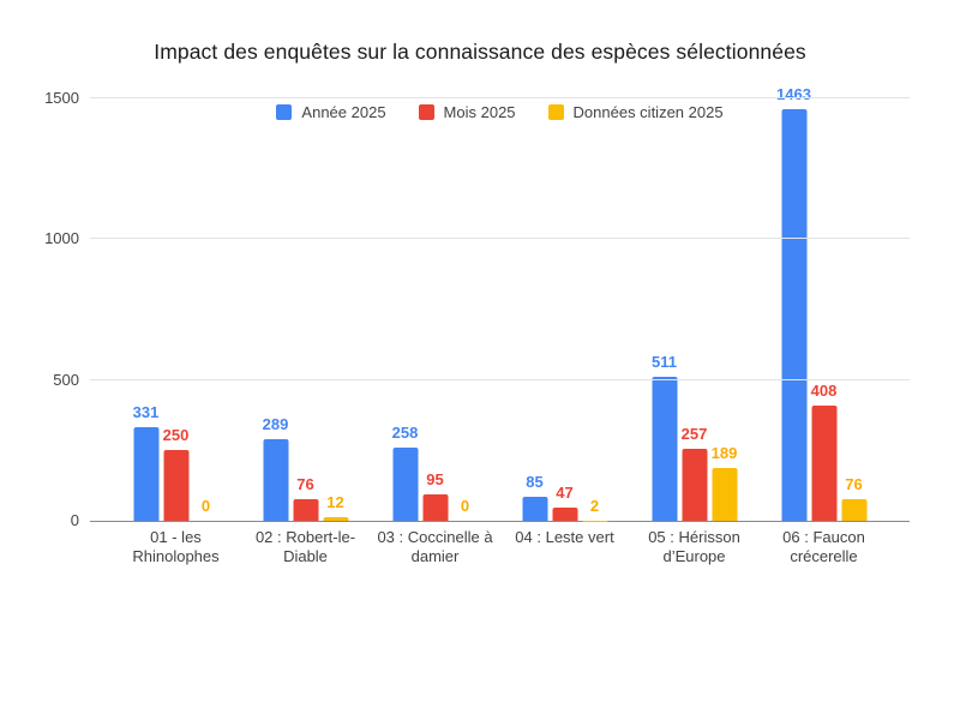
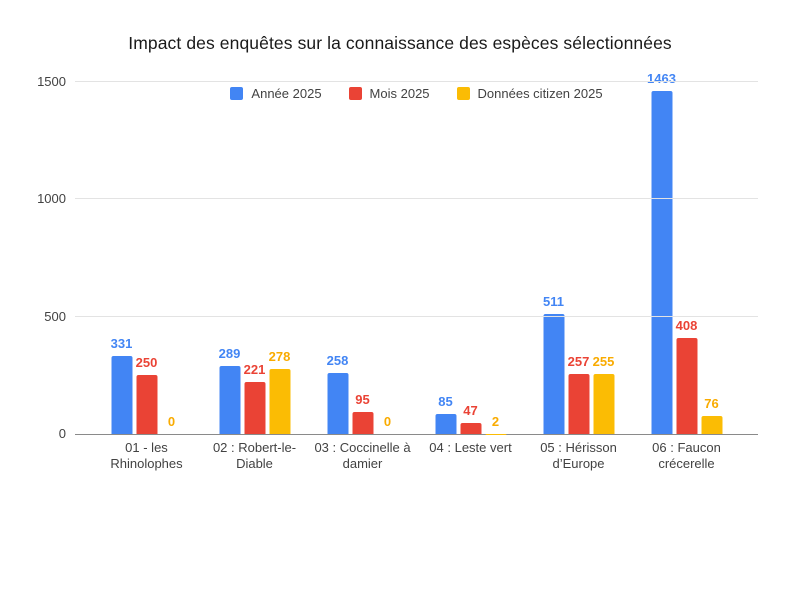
Mois 2025/02 : Robert-le-Diable: 76 -> 221
Données citizen 2025/02 : Robert-le-Diable: 12 -> 278
Données citizen 2025/05 : Hérisson d’Europe: 189 -> 255
